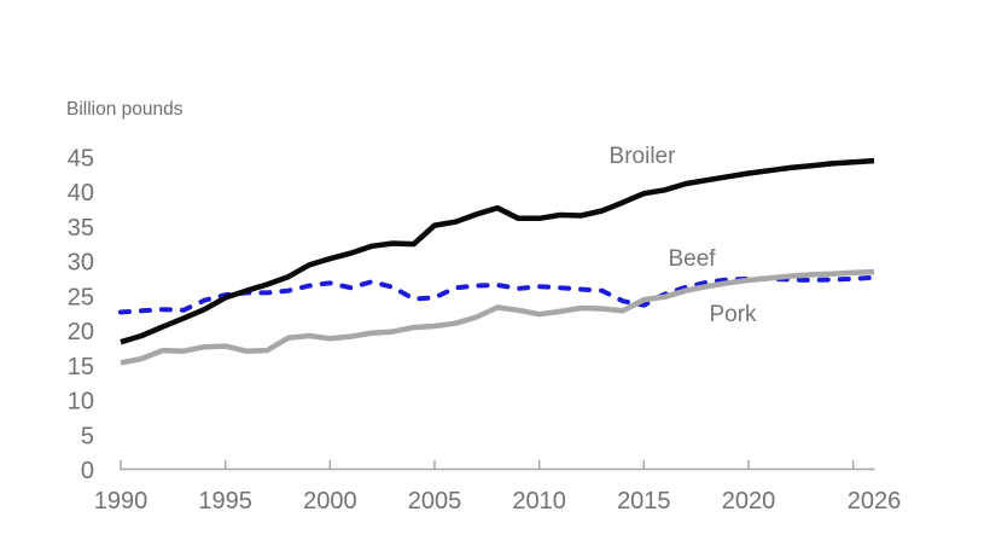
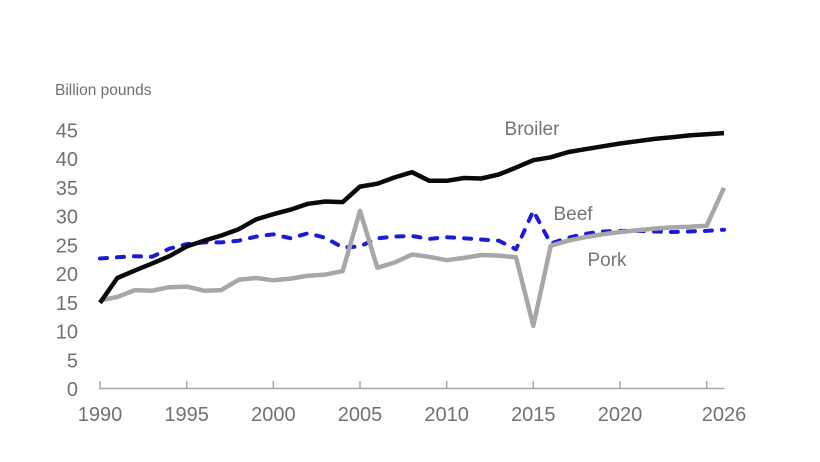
Broiler/1990: 18 -> 15
Pork/2005: 21 -> 31
Beef/2015: 24 -> 31
Pork/2015: 24 -> 11
Pork/2026: 28 -> 35
